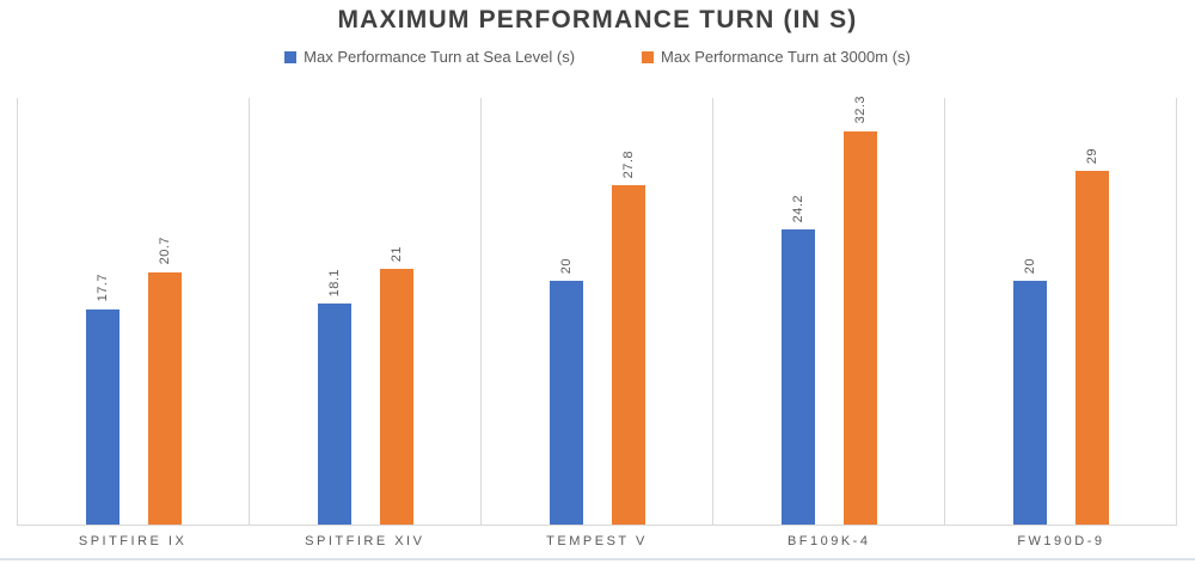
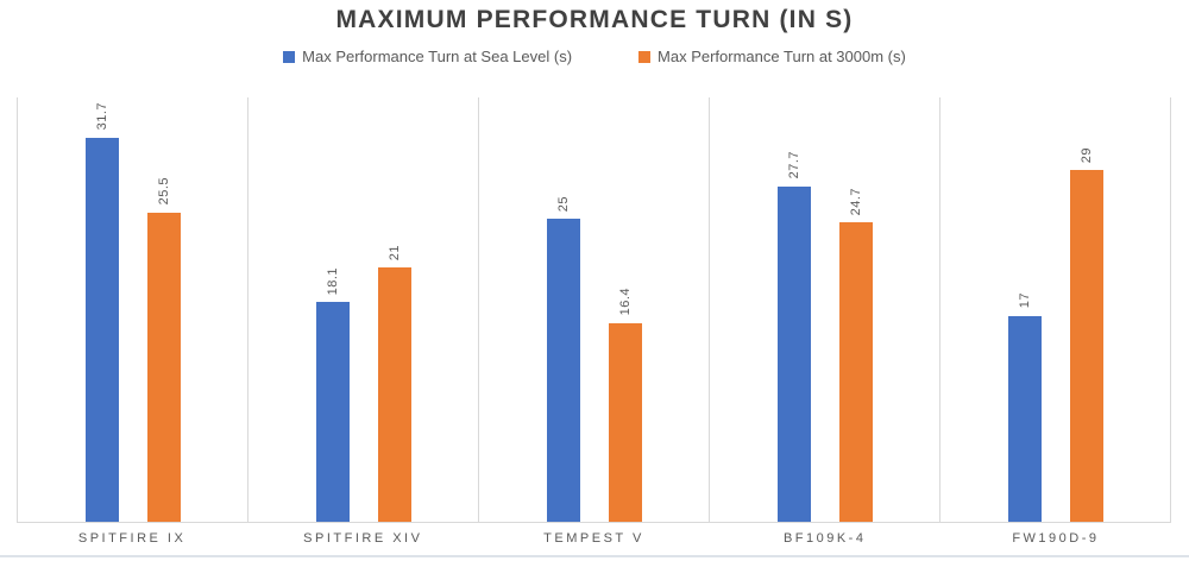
Max Performance Turn at Sea Level (s)/SPITFIRE IX: 17.7 -> 31.7
Max Performance Turn at 3000m (s)/SPITFIRE IX: 20.7 -> 25.5
Max Performance Turn at Sea Level (s)/TEMPEST V: 20 -> 25
Max Performance Turn at 3000m (s)/TEMPEST V: 27.8 -> 16.4
Max Performance Turn at Sea Level (s)/BF109K-4: 24.2 -> 27.7
Max Performance Turn at 3000m (s)/BF109K-4: 32.3 -> 24.7
Max Performance Turn at Sea Level (s)/FW190D-9: 20 -> 17
